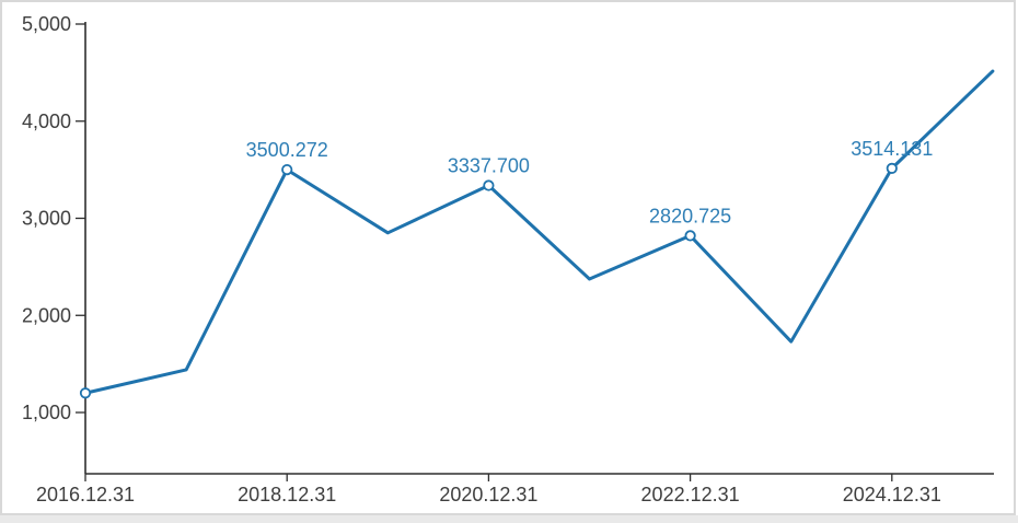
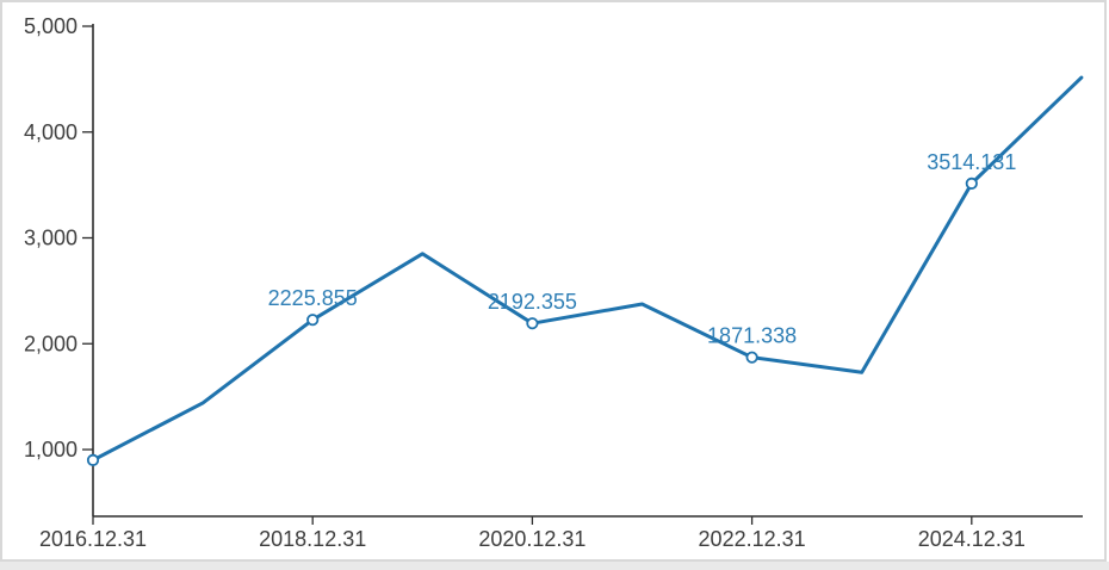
2016.12.31: 1200 -> 900
2018.12.31: 3500.272 -> 2225.855
2020.12.31: 3337.700 -> 2192.355
2022.12.31: 2820.725 -> 1871.338
